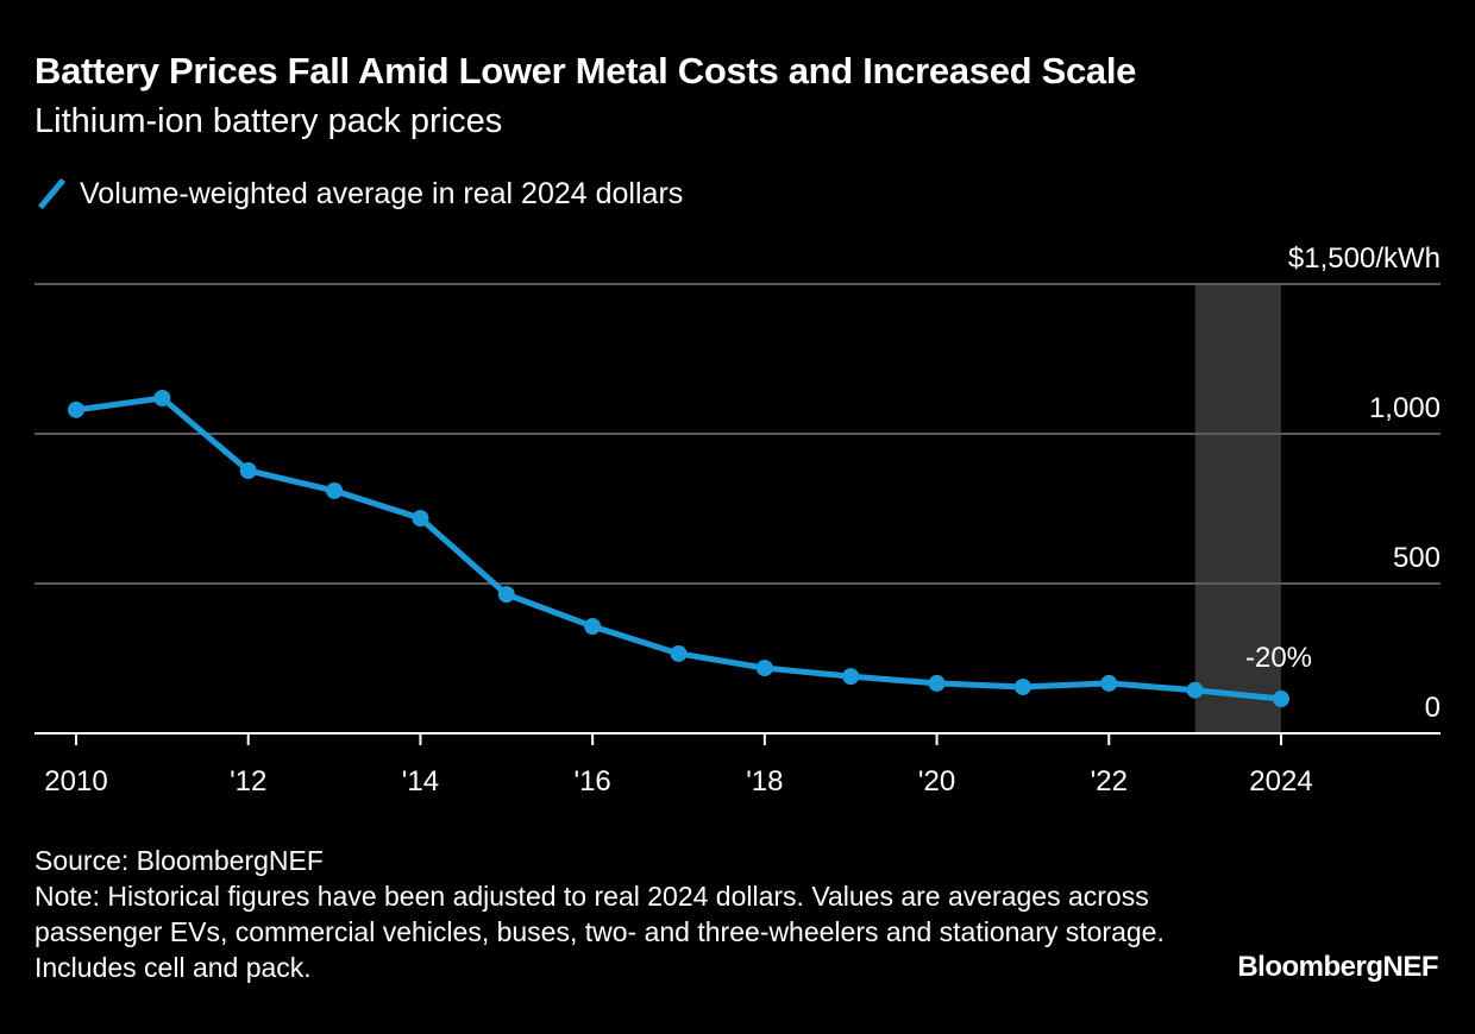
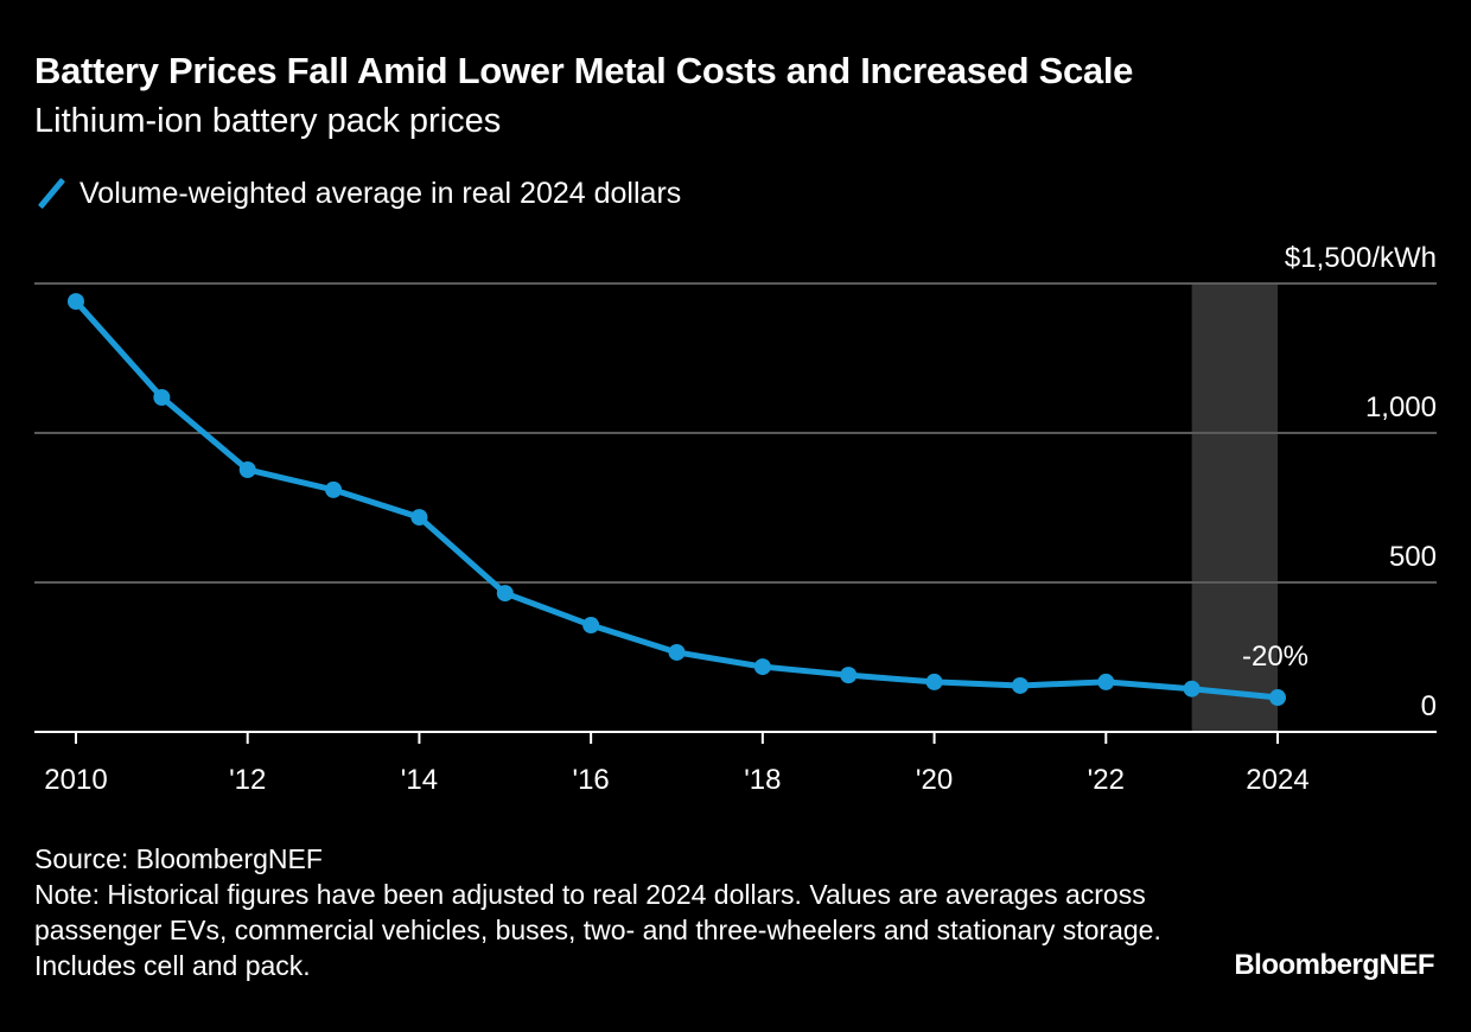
2010: 1080 -> 1440
